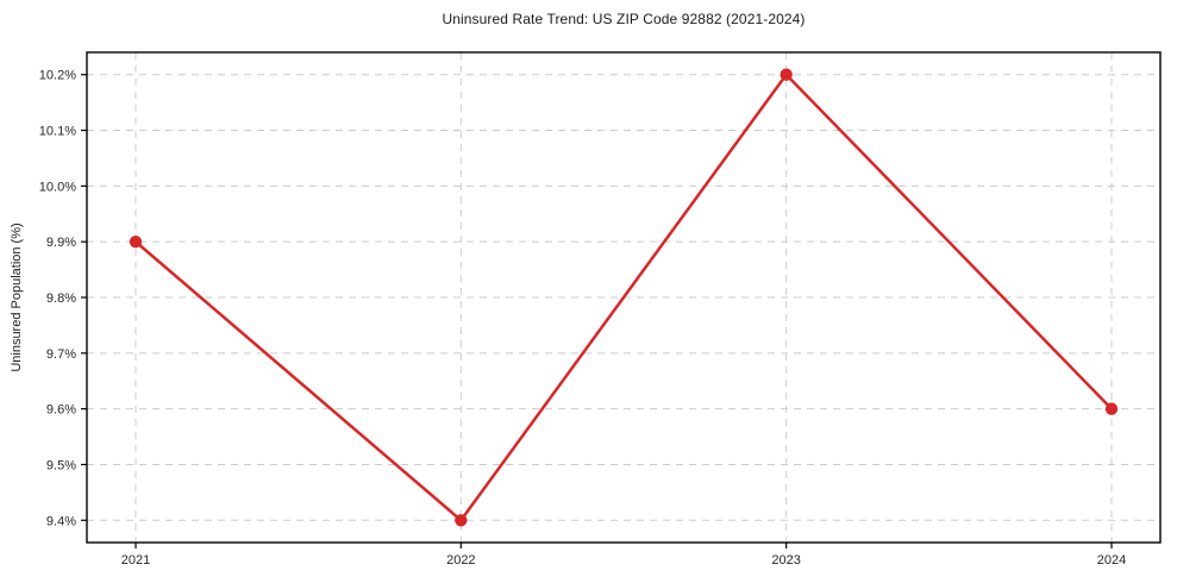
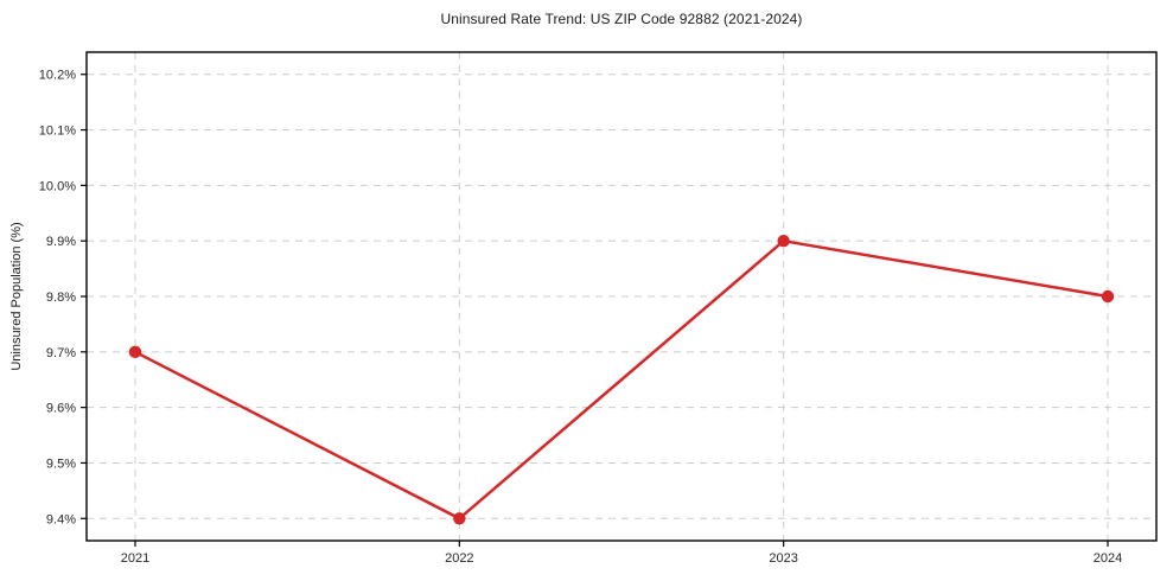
2021: 9.9% -> 9.7%
2023: 10.2% -> 9.9%
2024: 9.6% -> 9.8%
